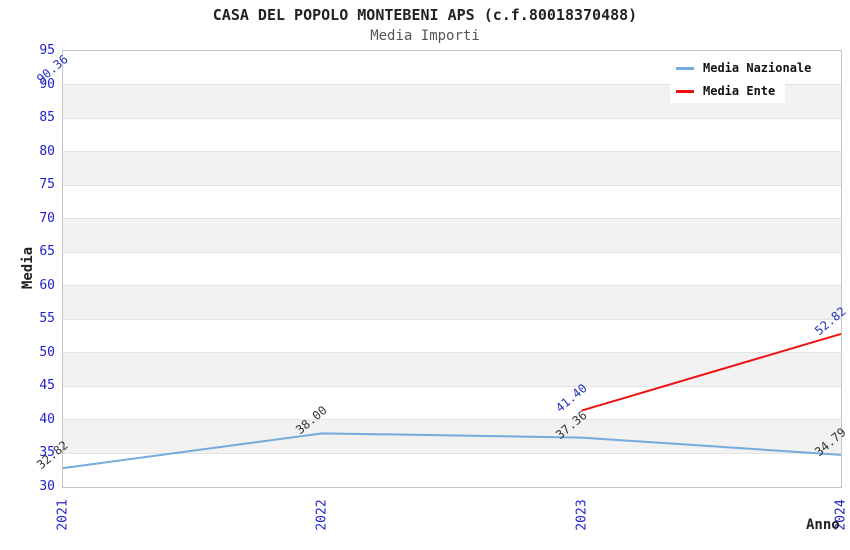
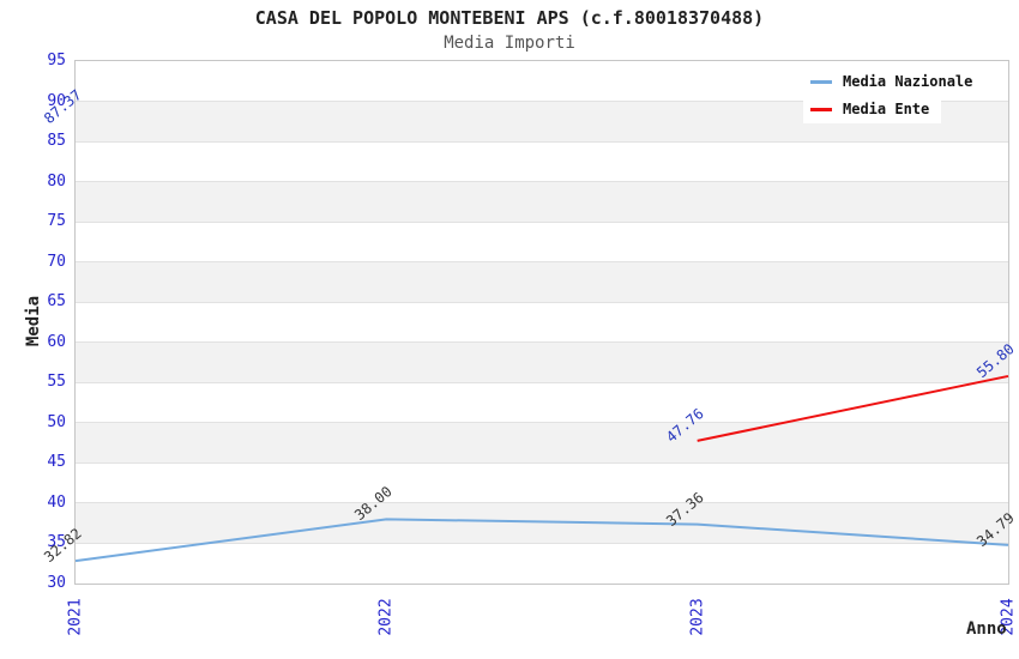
Media Ente/2021: 90.36 -> 87.37
Media Ente/2023: 41.40 -> 47.76
Media Ente/2024: 52.82 -> 55.80
